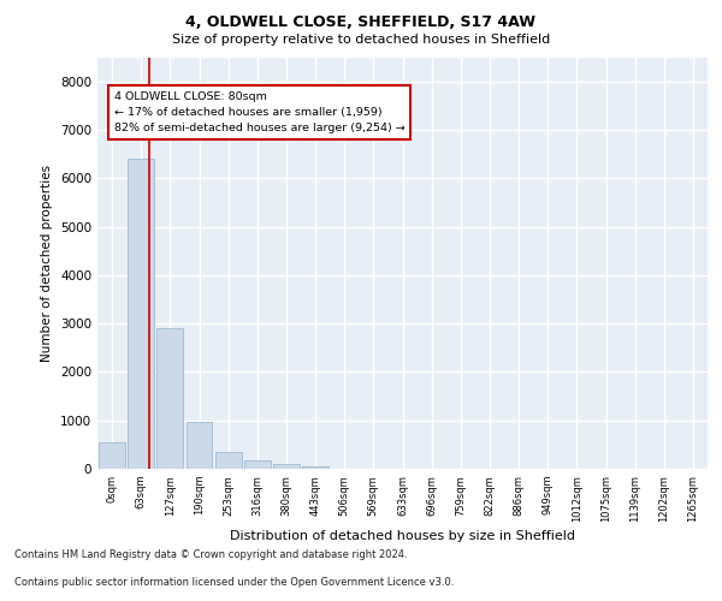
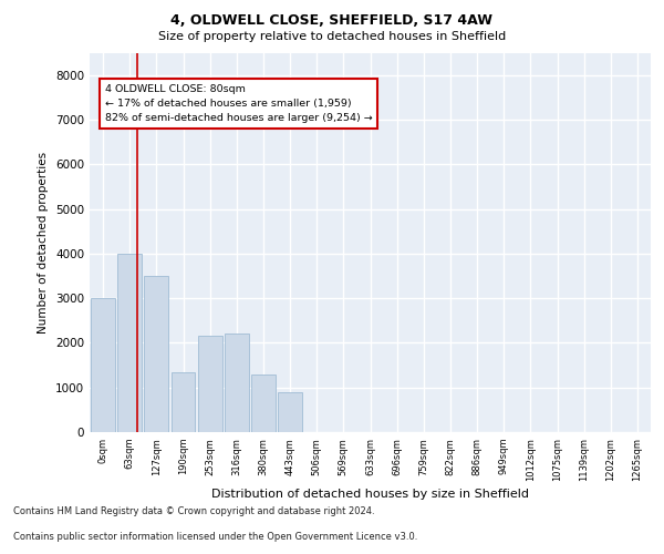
0sqm: 550 -> 3000
63sqm: 6400 -> 4000
127sqm: 2900 -> 3500
190sqm: 980 -> 1350
253sqm: 350 -> 2150
316sqm: 170 -> 2200
380sqm: 100 -> 1300
443sqm: 50 -> 900
